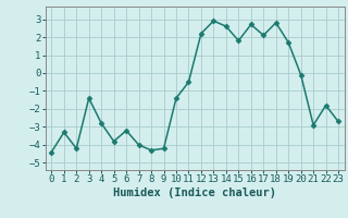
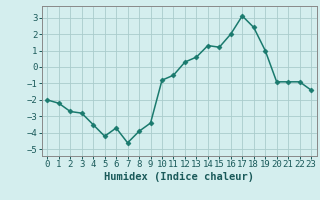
0: -4.4 -> -2.0
1: -3.3 -> -2.2
2: -4.2 -> -2.7
3: -1.4 -> -2.8
4: -2.8 -> -3.5
5: -3.8 -> -4.2
6: -3.2 -> -3.7
7: -4.0 -> -4.6
8: -4.3 -> -3.9
9: -4.2 -> -3.4
10: -1.4 -> -0.8
12: 2.2 -> 0.3
13: 2.9 -> 0.6
14: 2.6 -> 1.3
15: 1.8 -> 1.2
16: 2.7 -> 2.0
17: 2.1 -> 3.1
18: 2.8 -> 2.4
19: 1.7 -> 1.0
20: -0.1 -> -0.9
21: -2.9 -> -0.9
22: -1.8 -> -0.9
23: -2.7 -> -1.4
